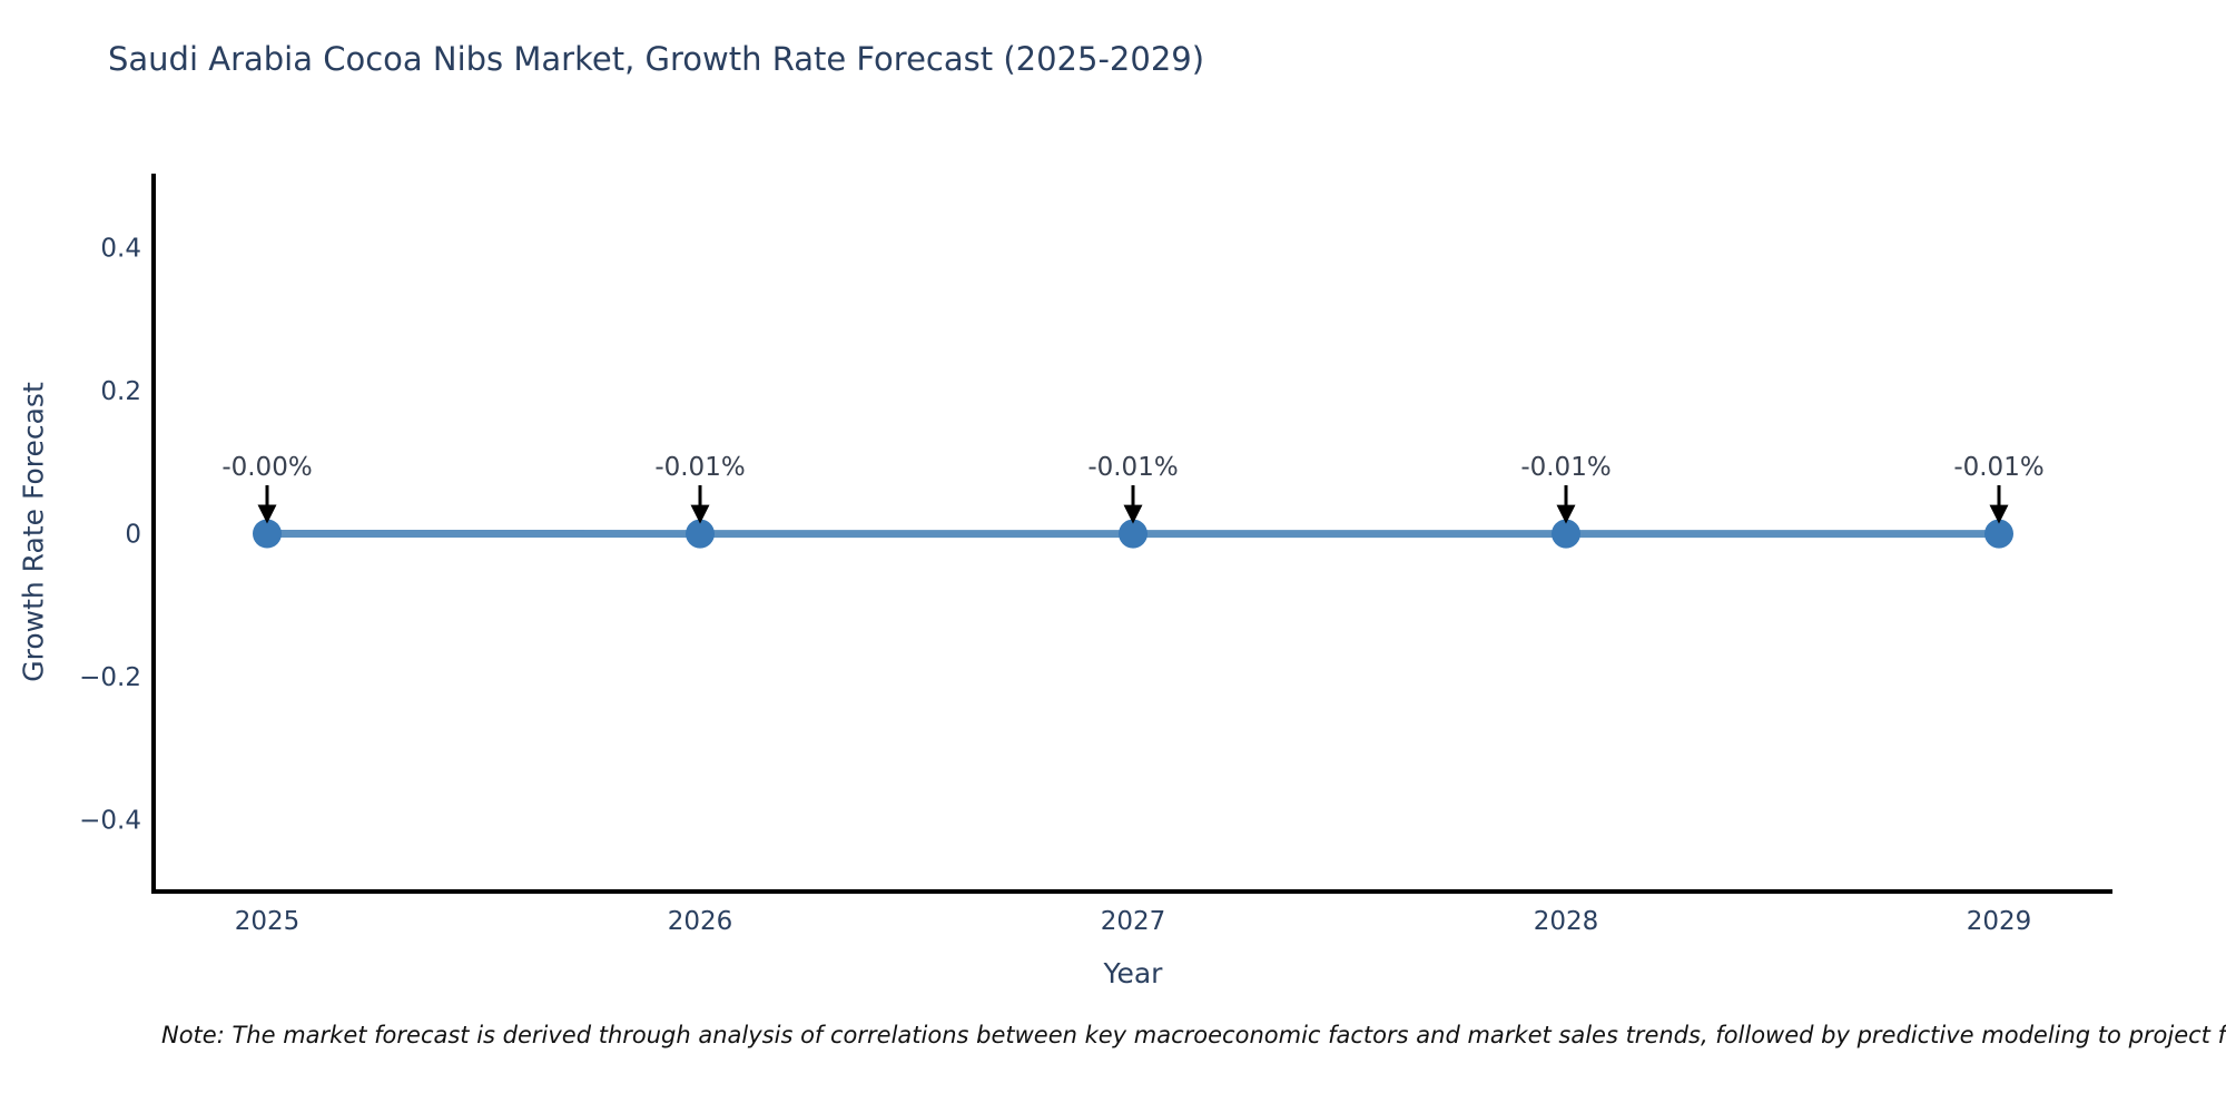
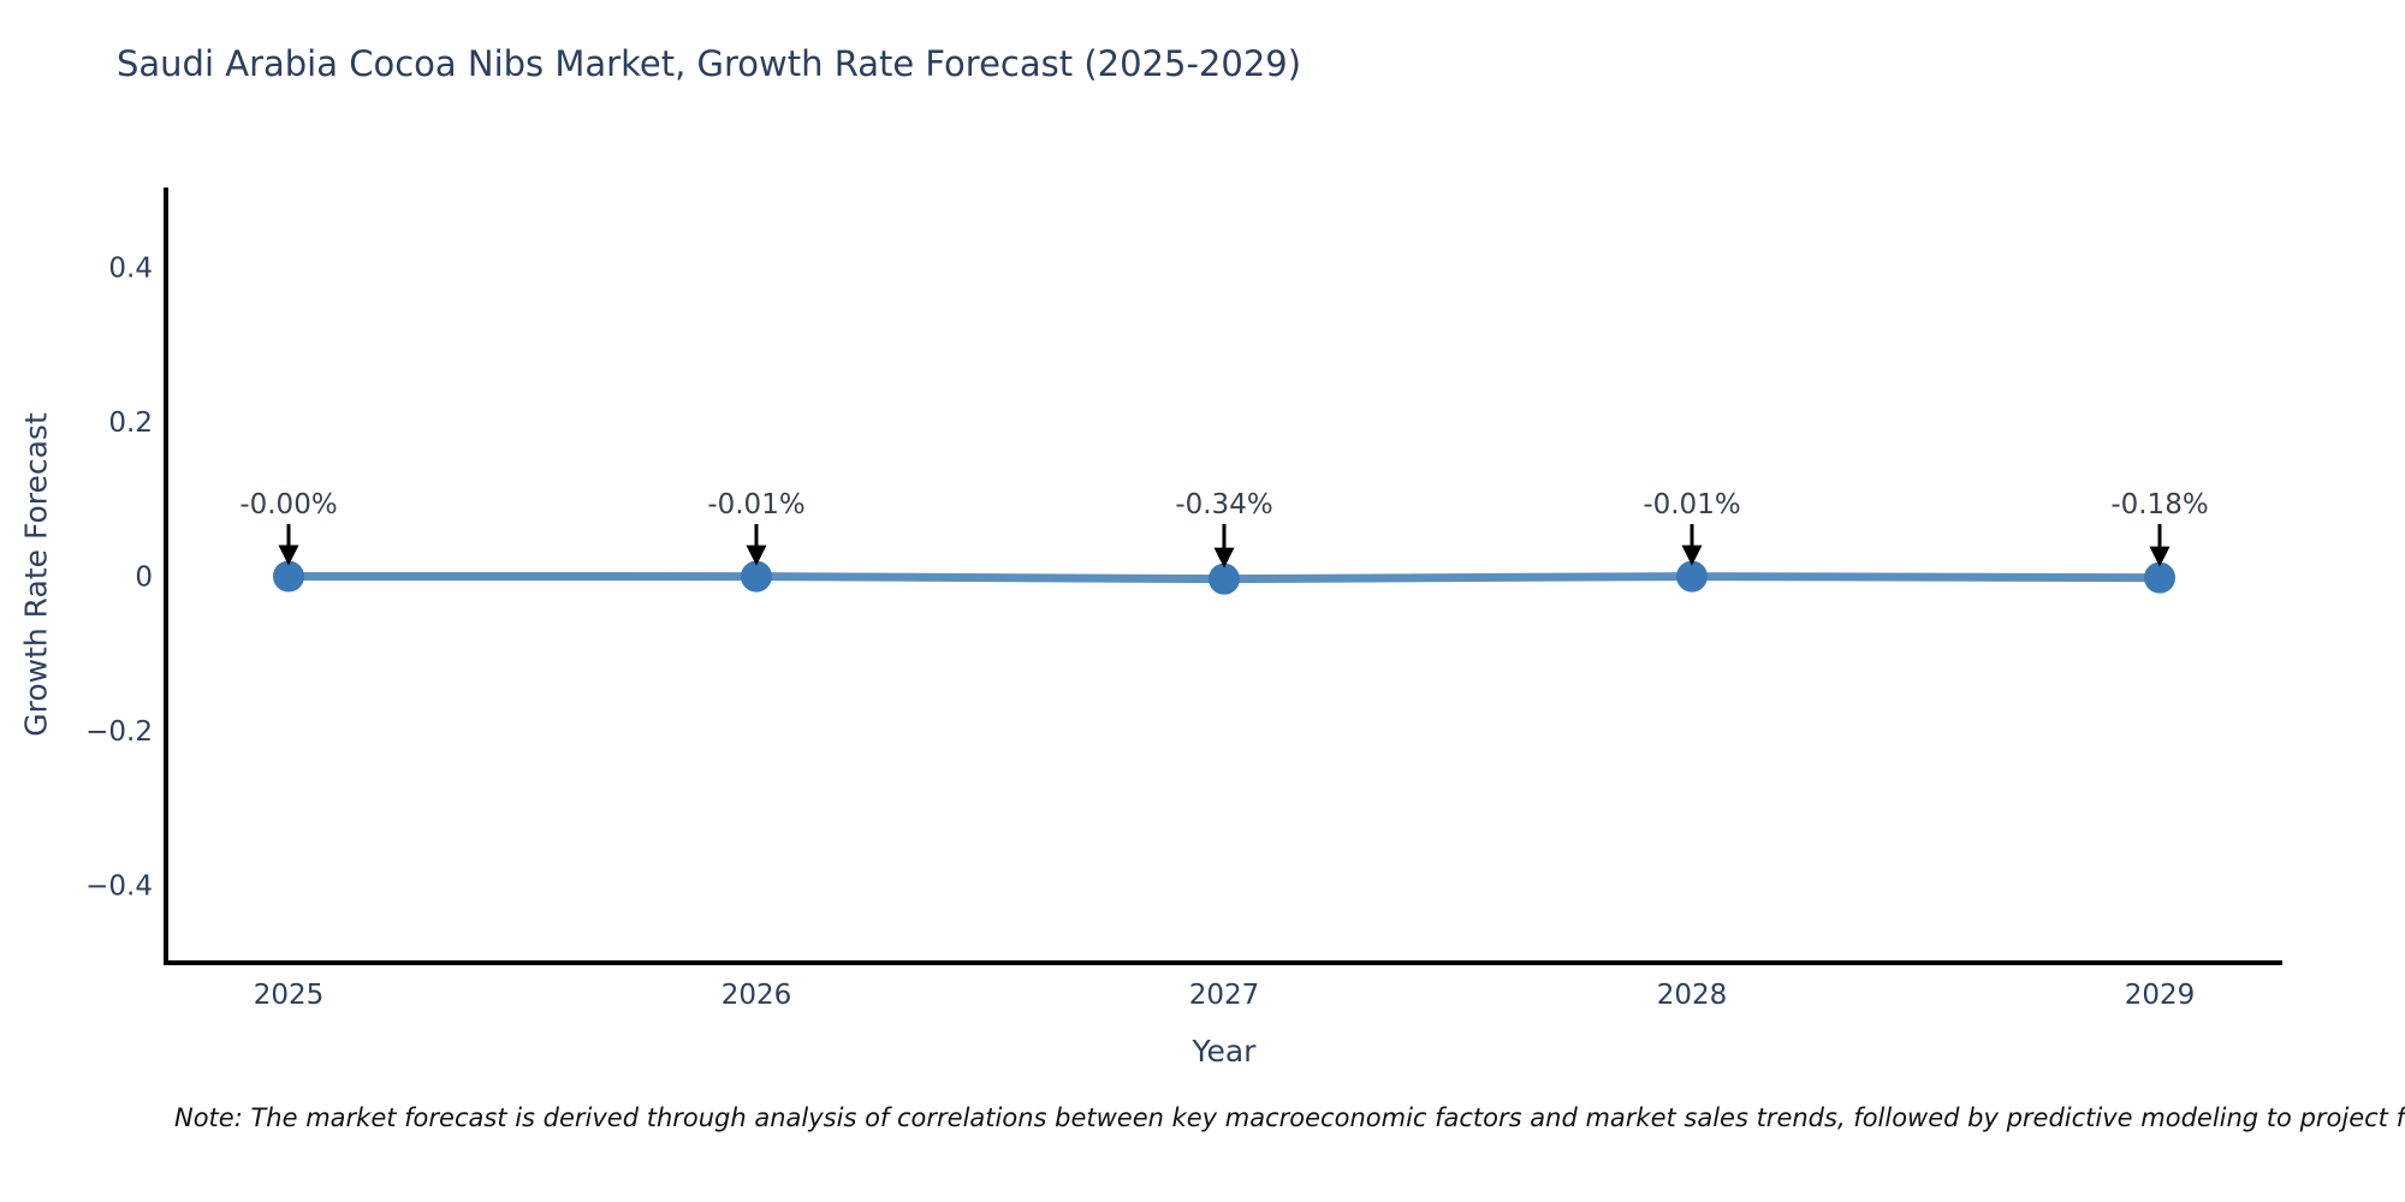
2027: -0.01% -> -0.34%
2029: -0.01% -> -0.18%
